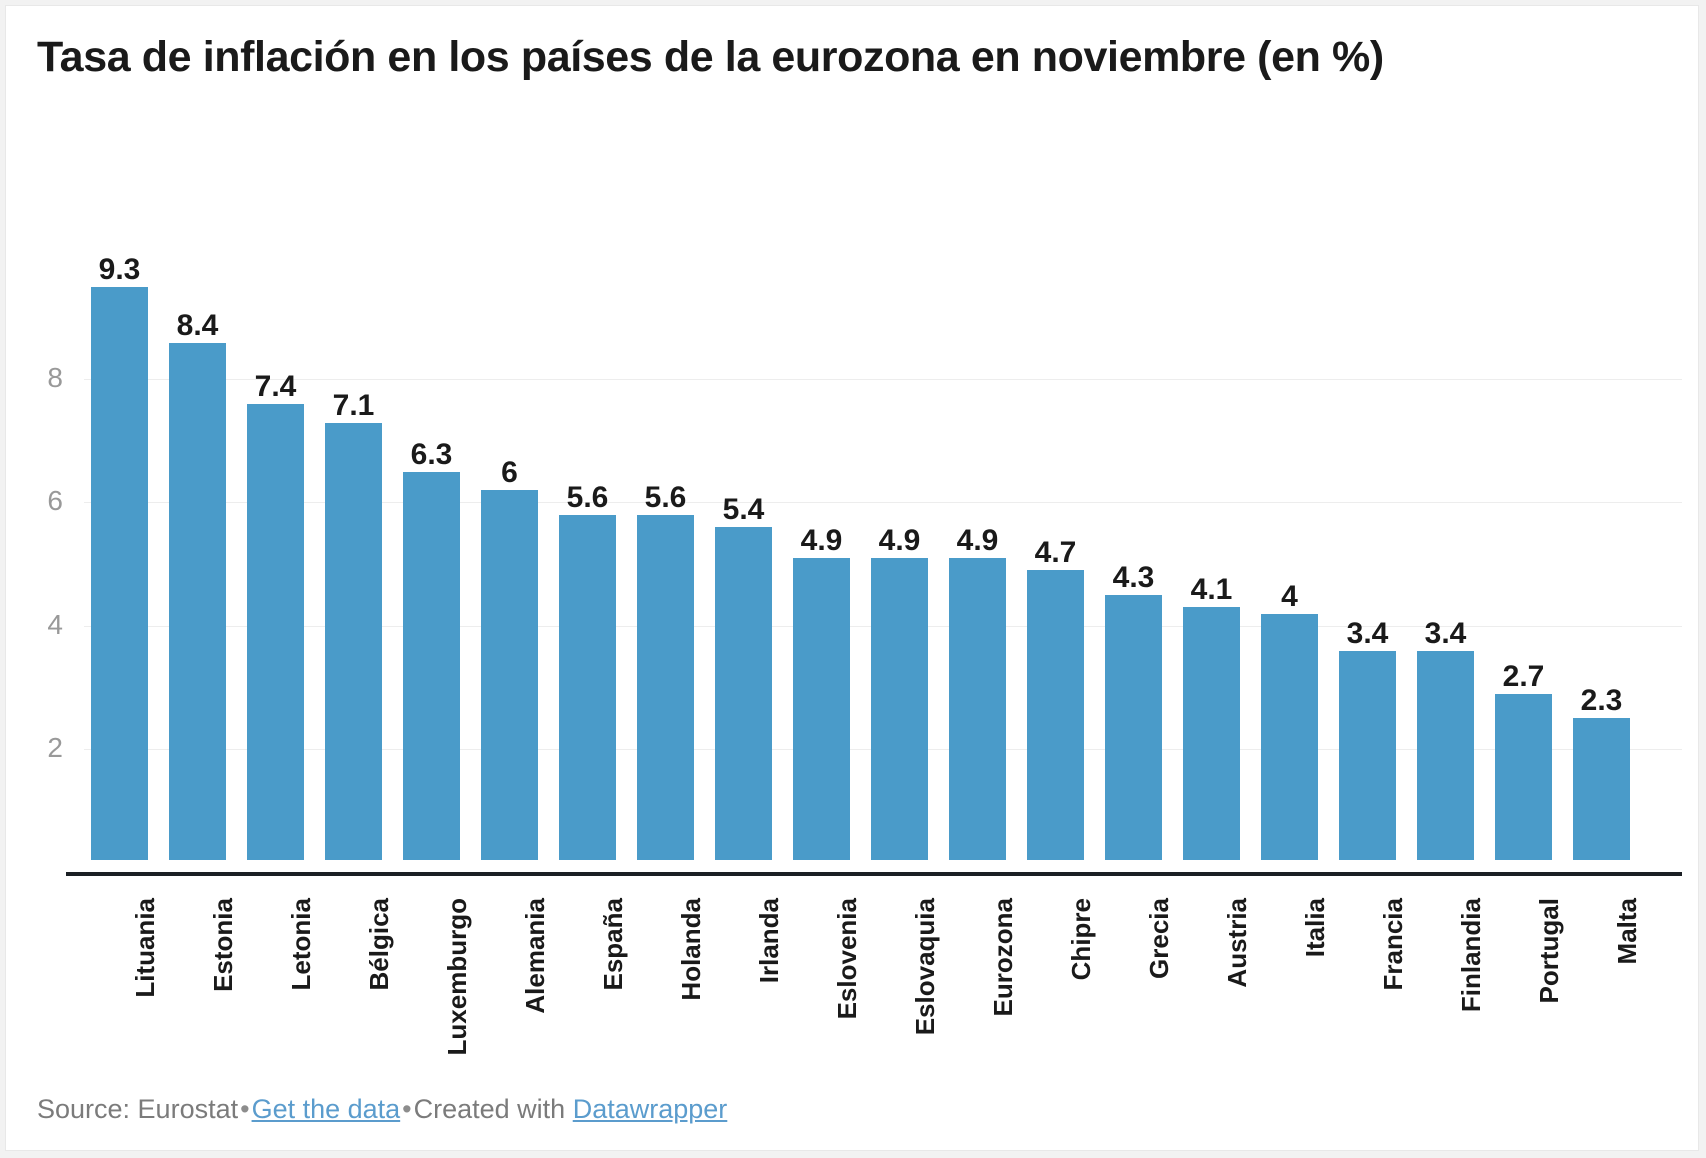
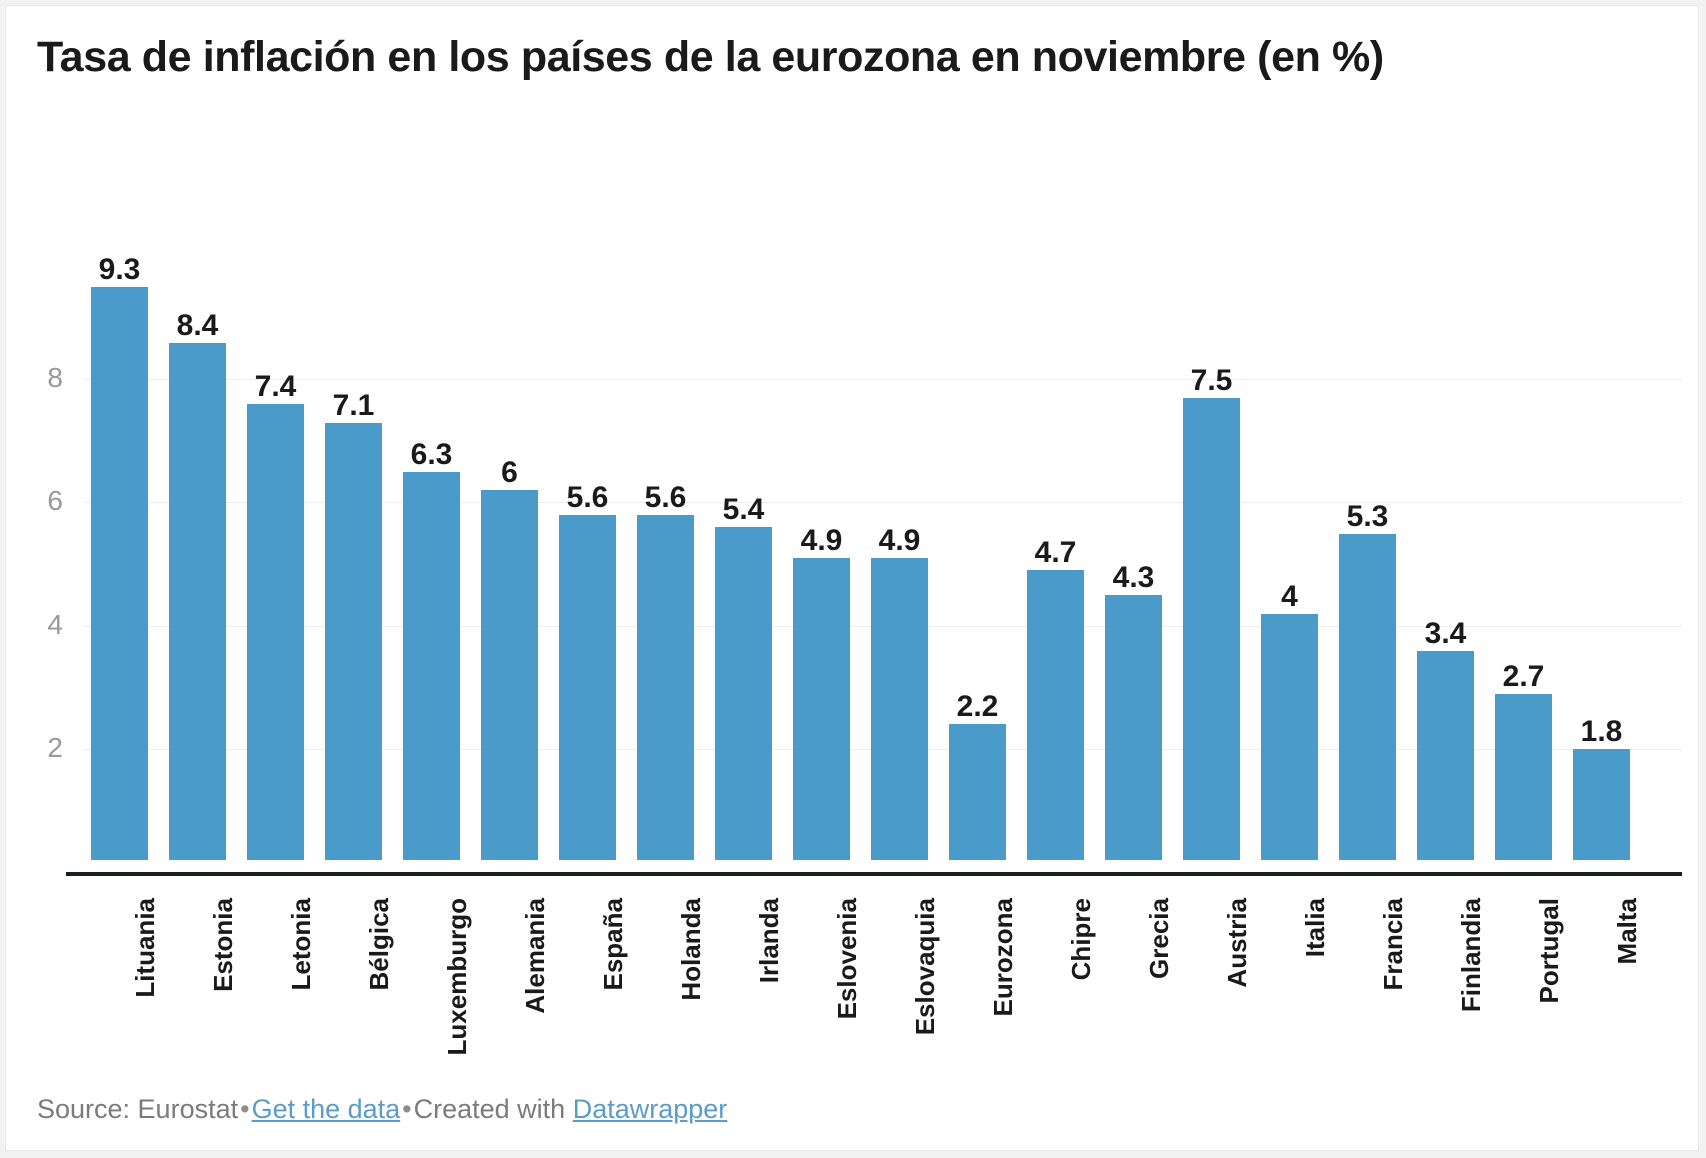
Eurozona: 4.9 -> 2.2
Austria: 4.1 -> 7.5
Francia: 3.4 -> 5.3
Malta: 2.3 -> 1.8
